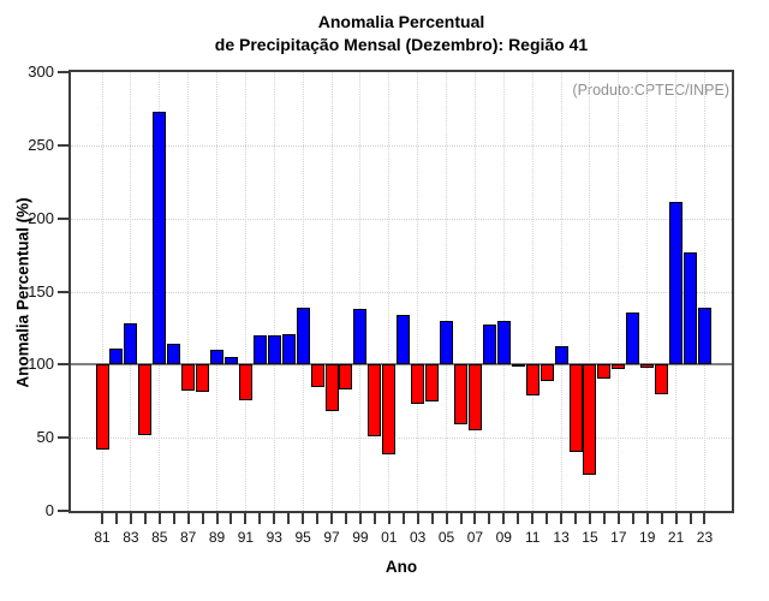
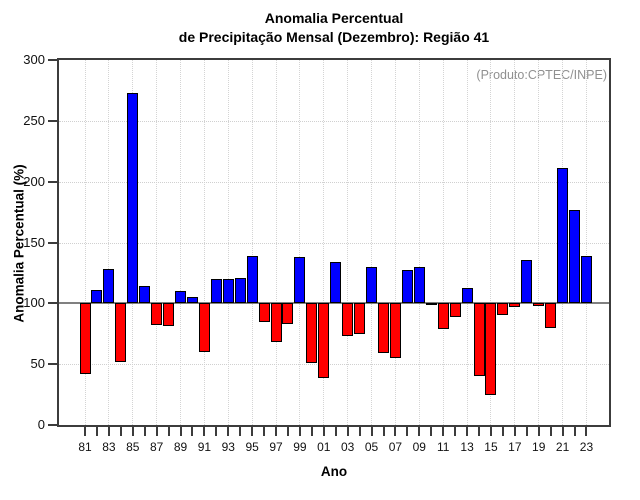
91: 76 -> 60
